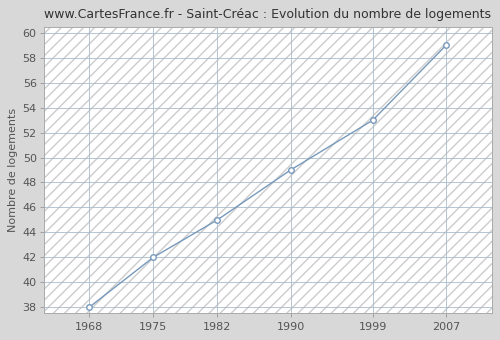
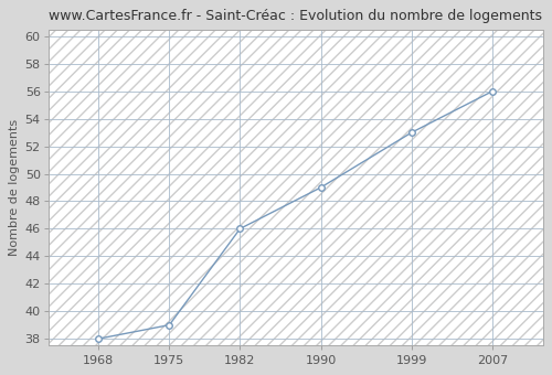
1975: 42 -> 39
1982: 45 -> 46
2007: 59 -> 56
